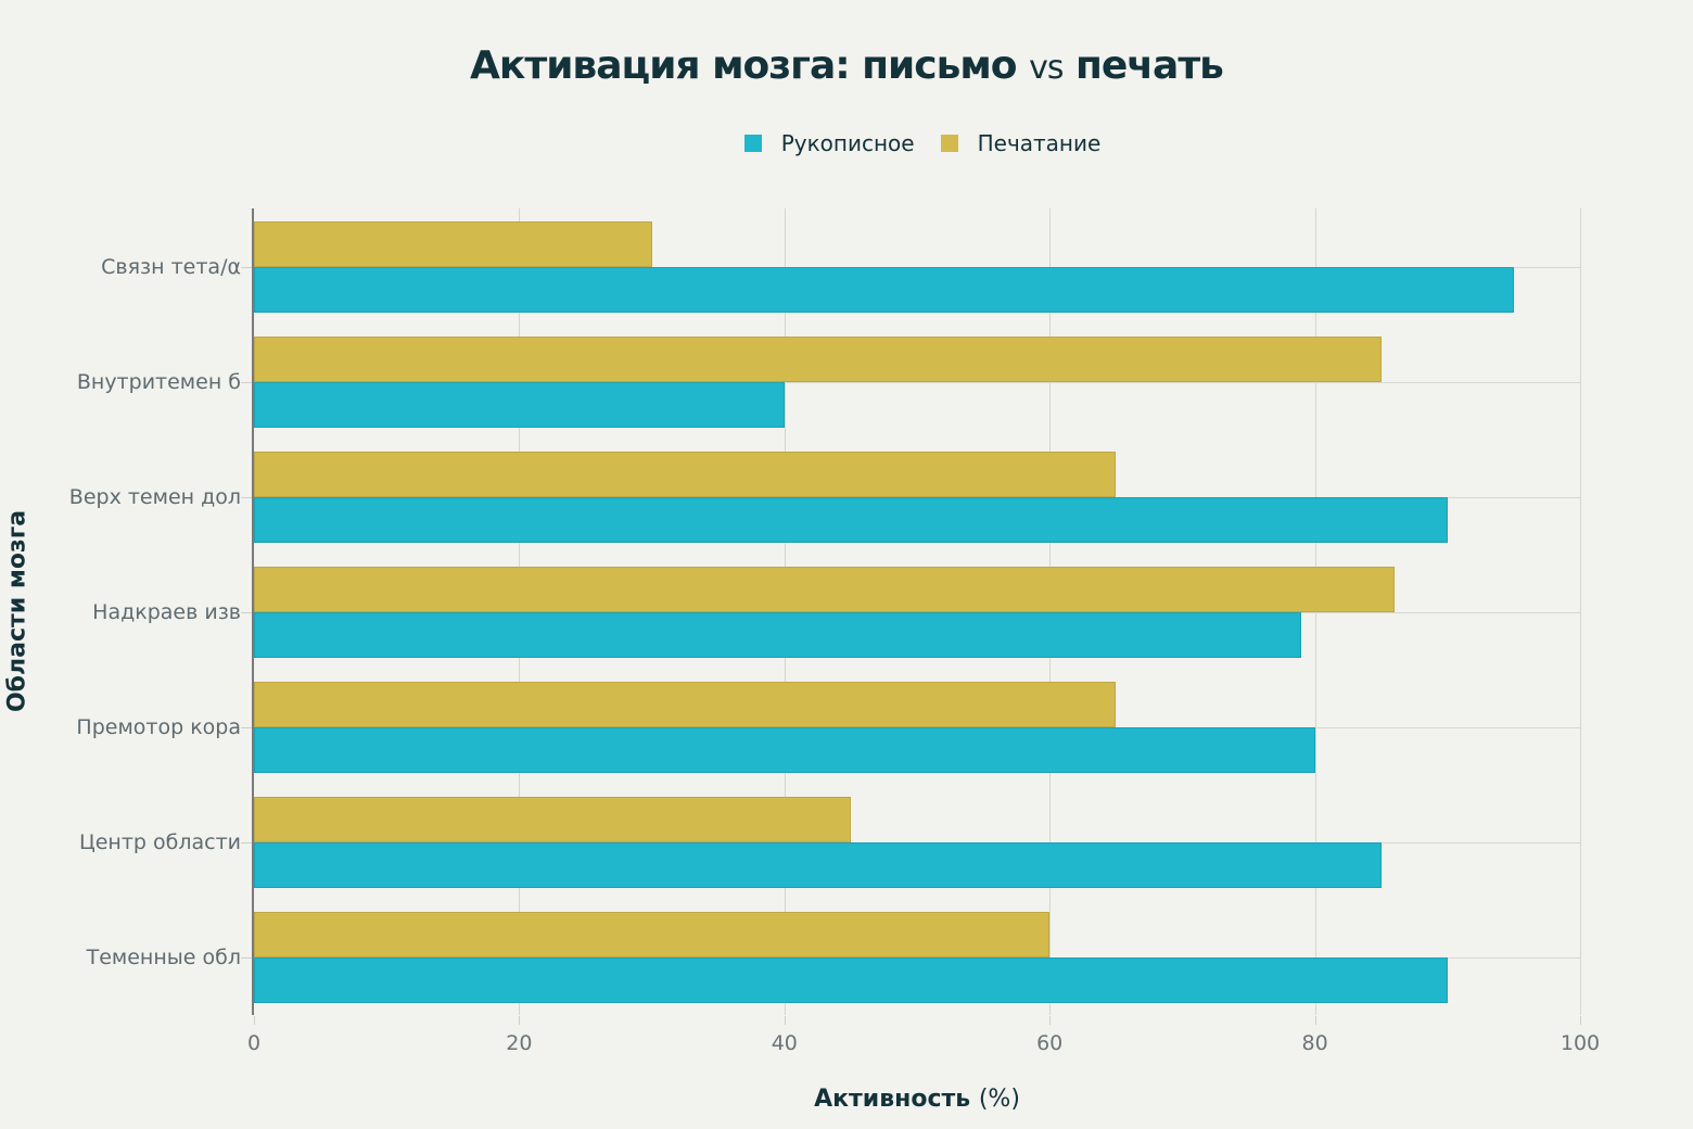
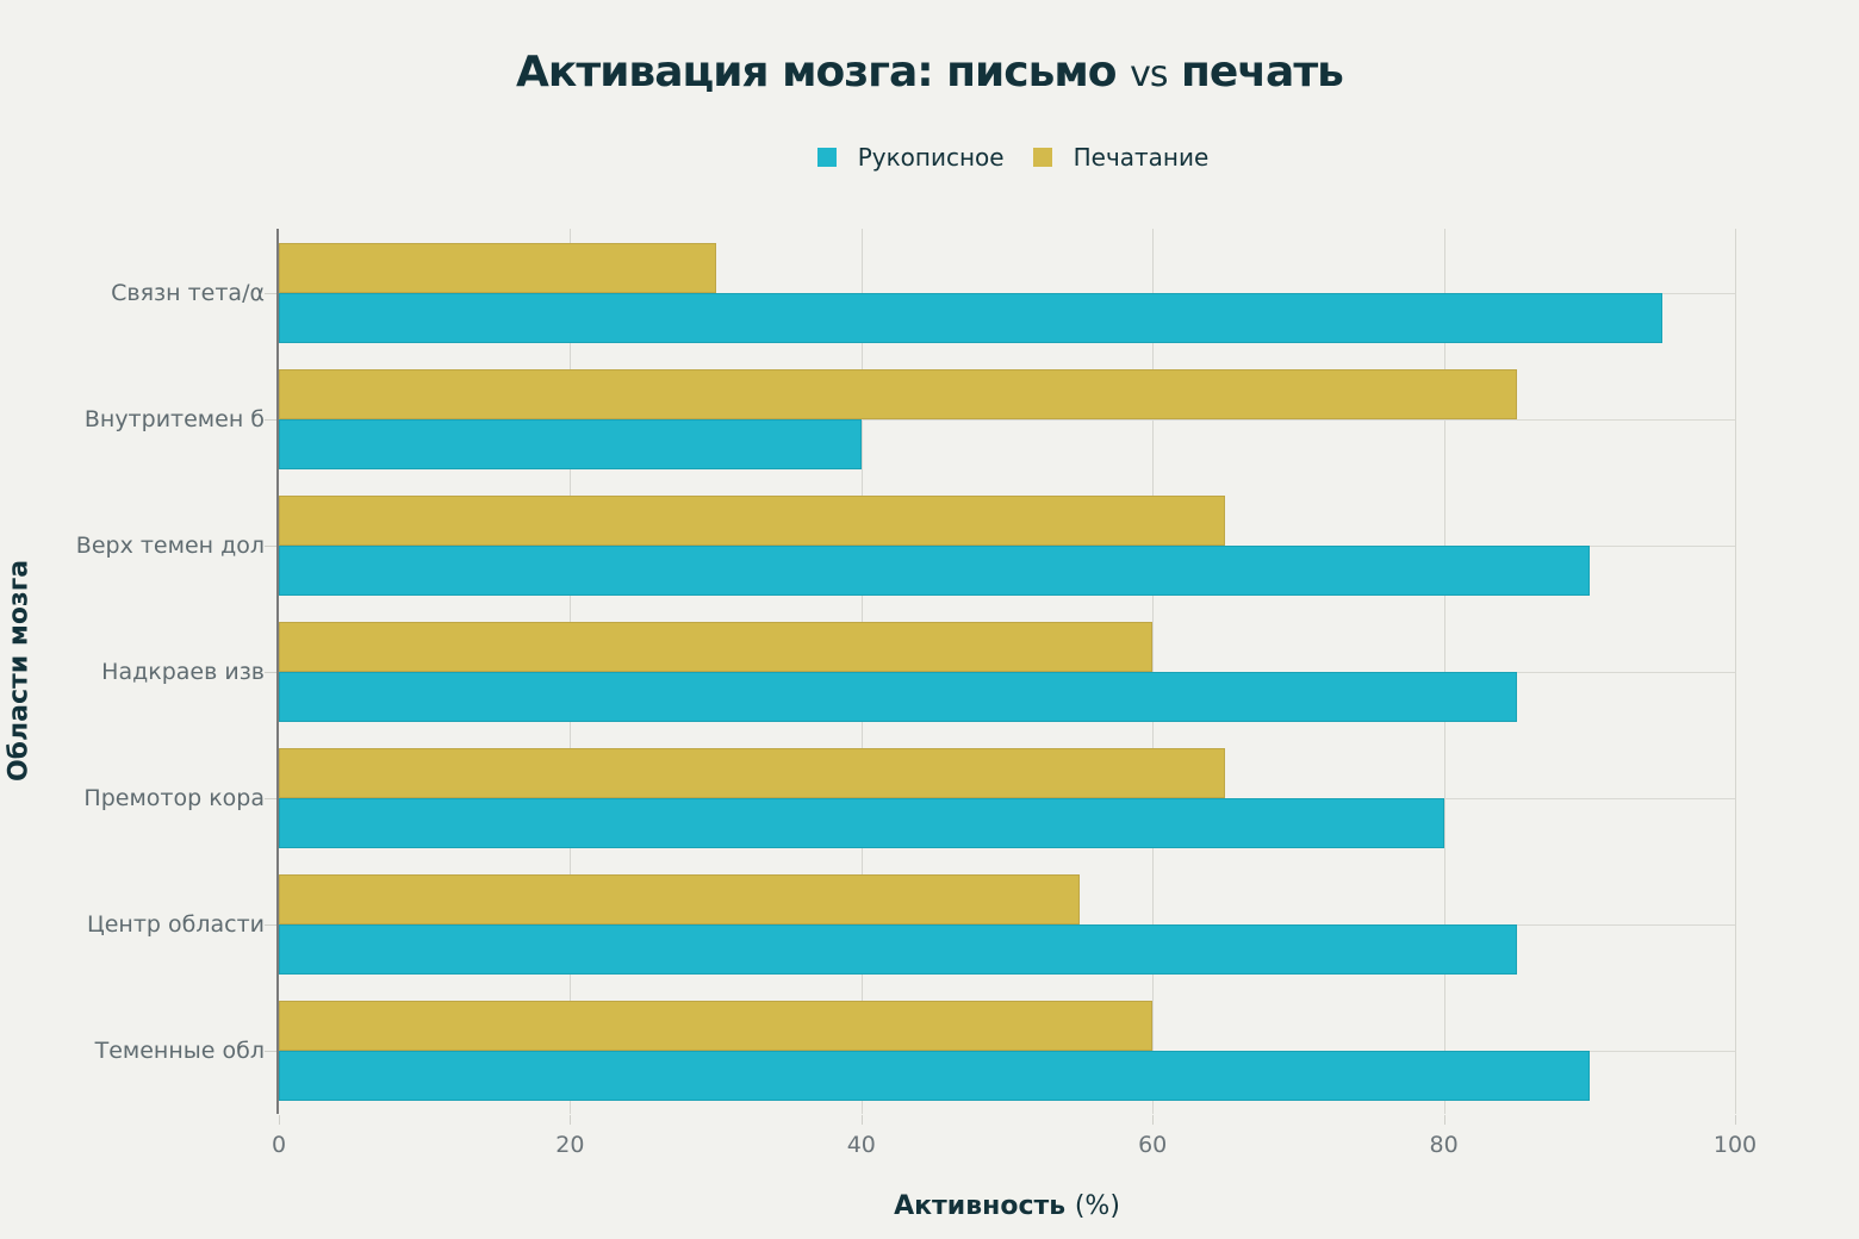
Рукописное/Надкраев изв: 79 -> 85
Печатание/Надкраев изв: 86 -> 60
Печатание/Центр области: 45 -> 55
